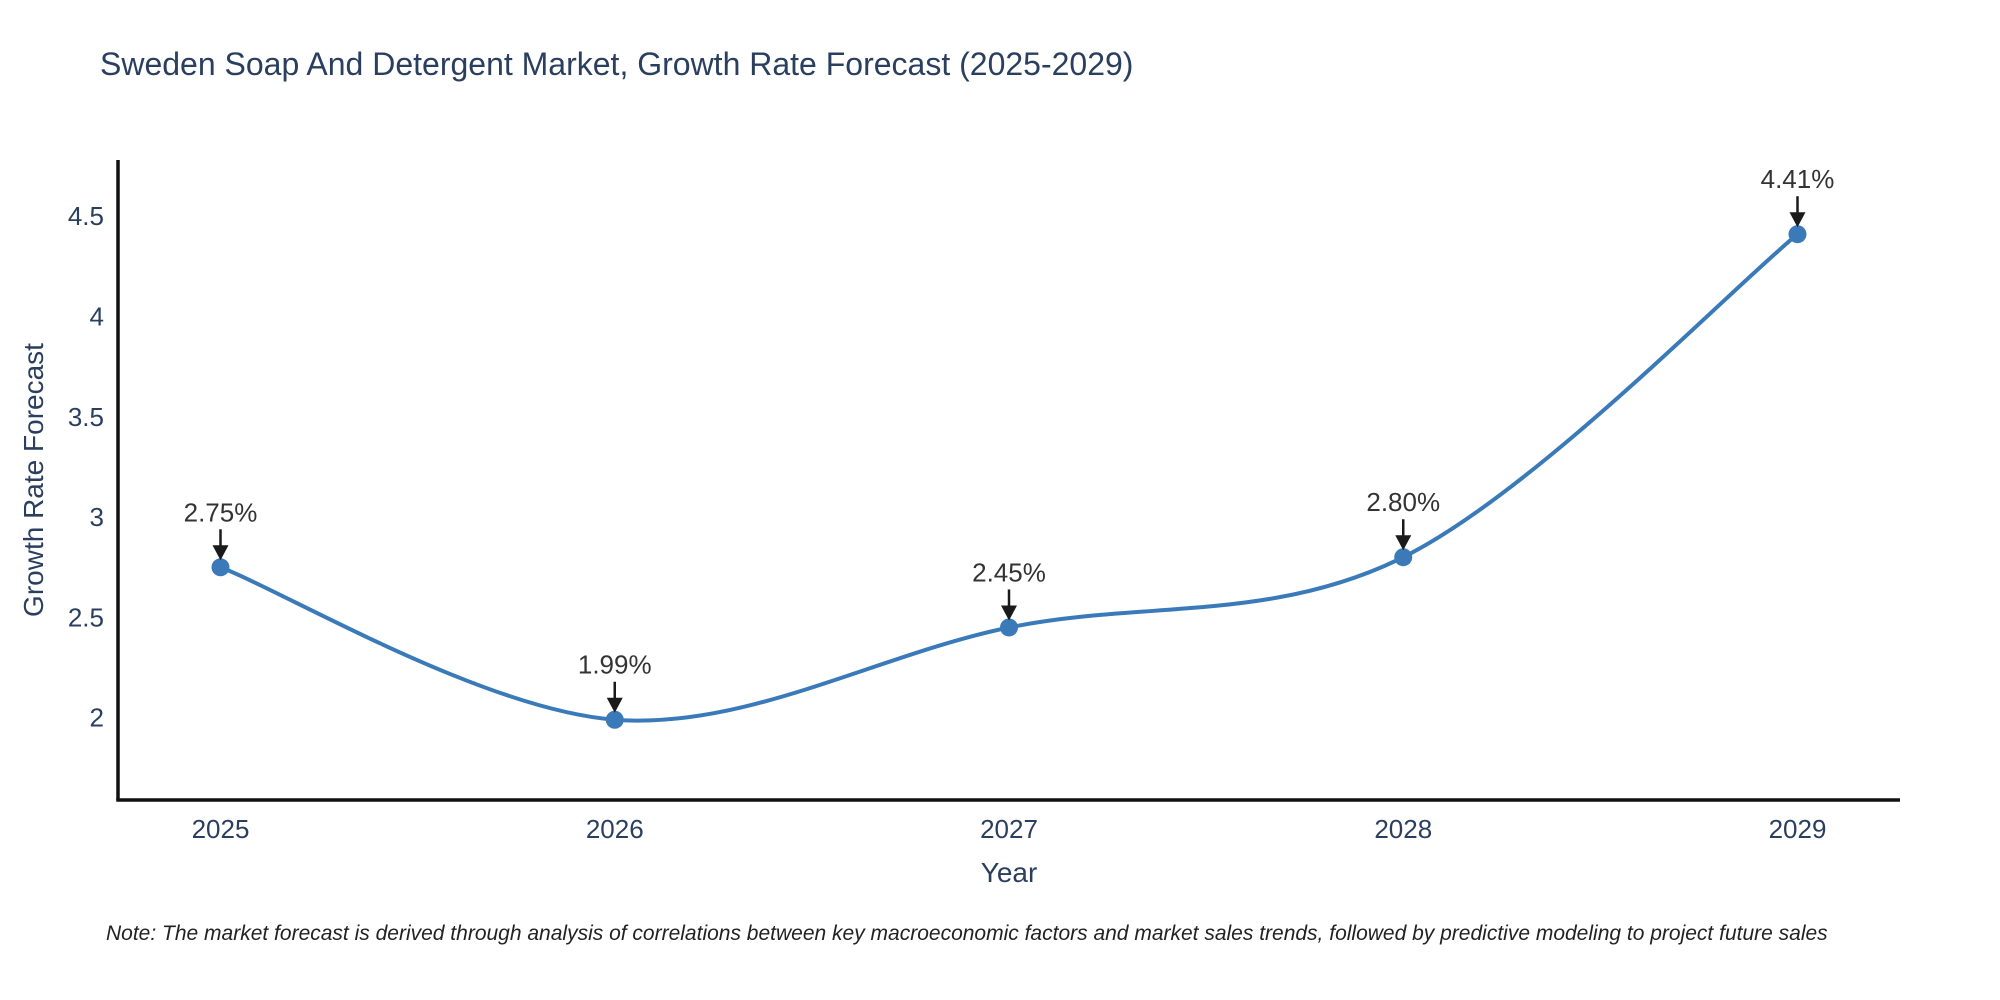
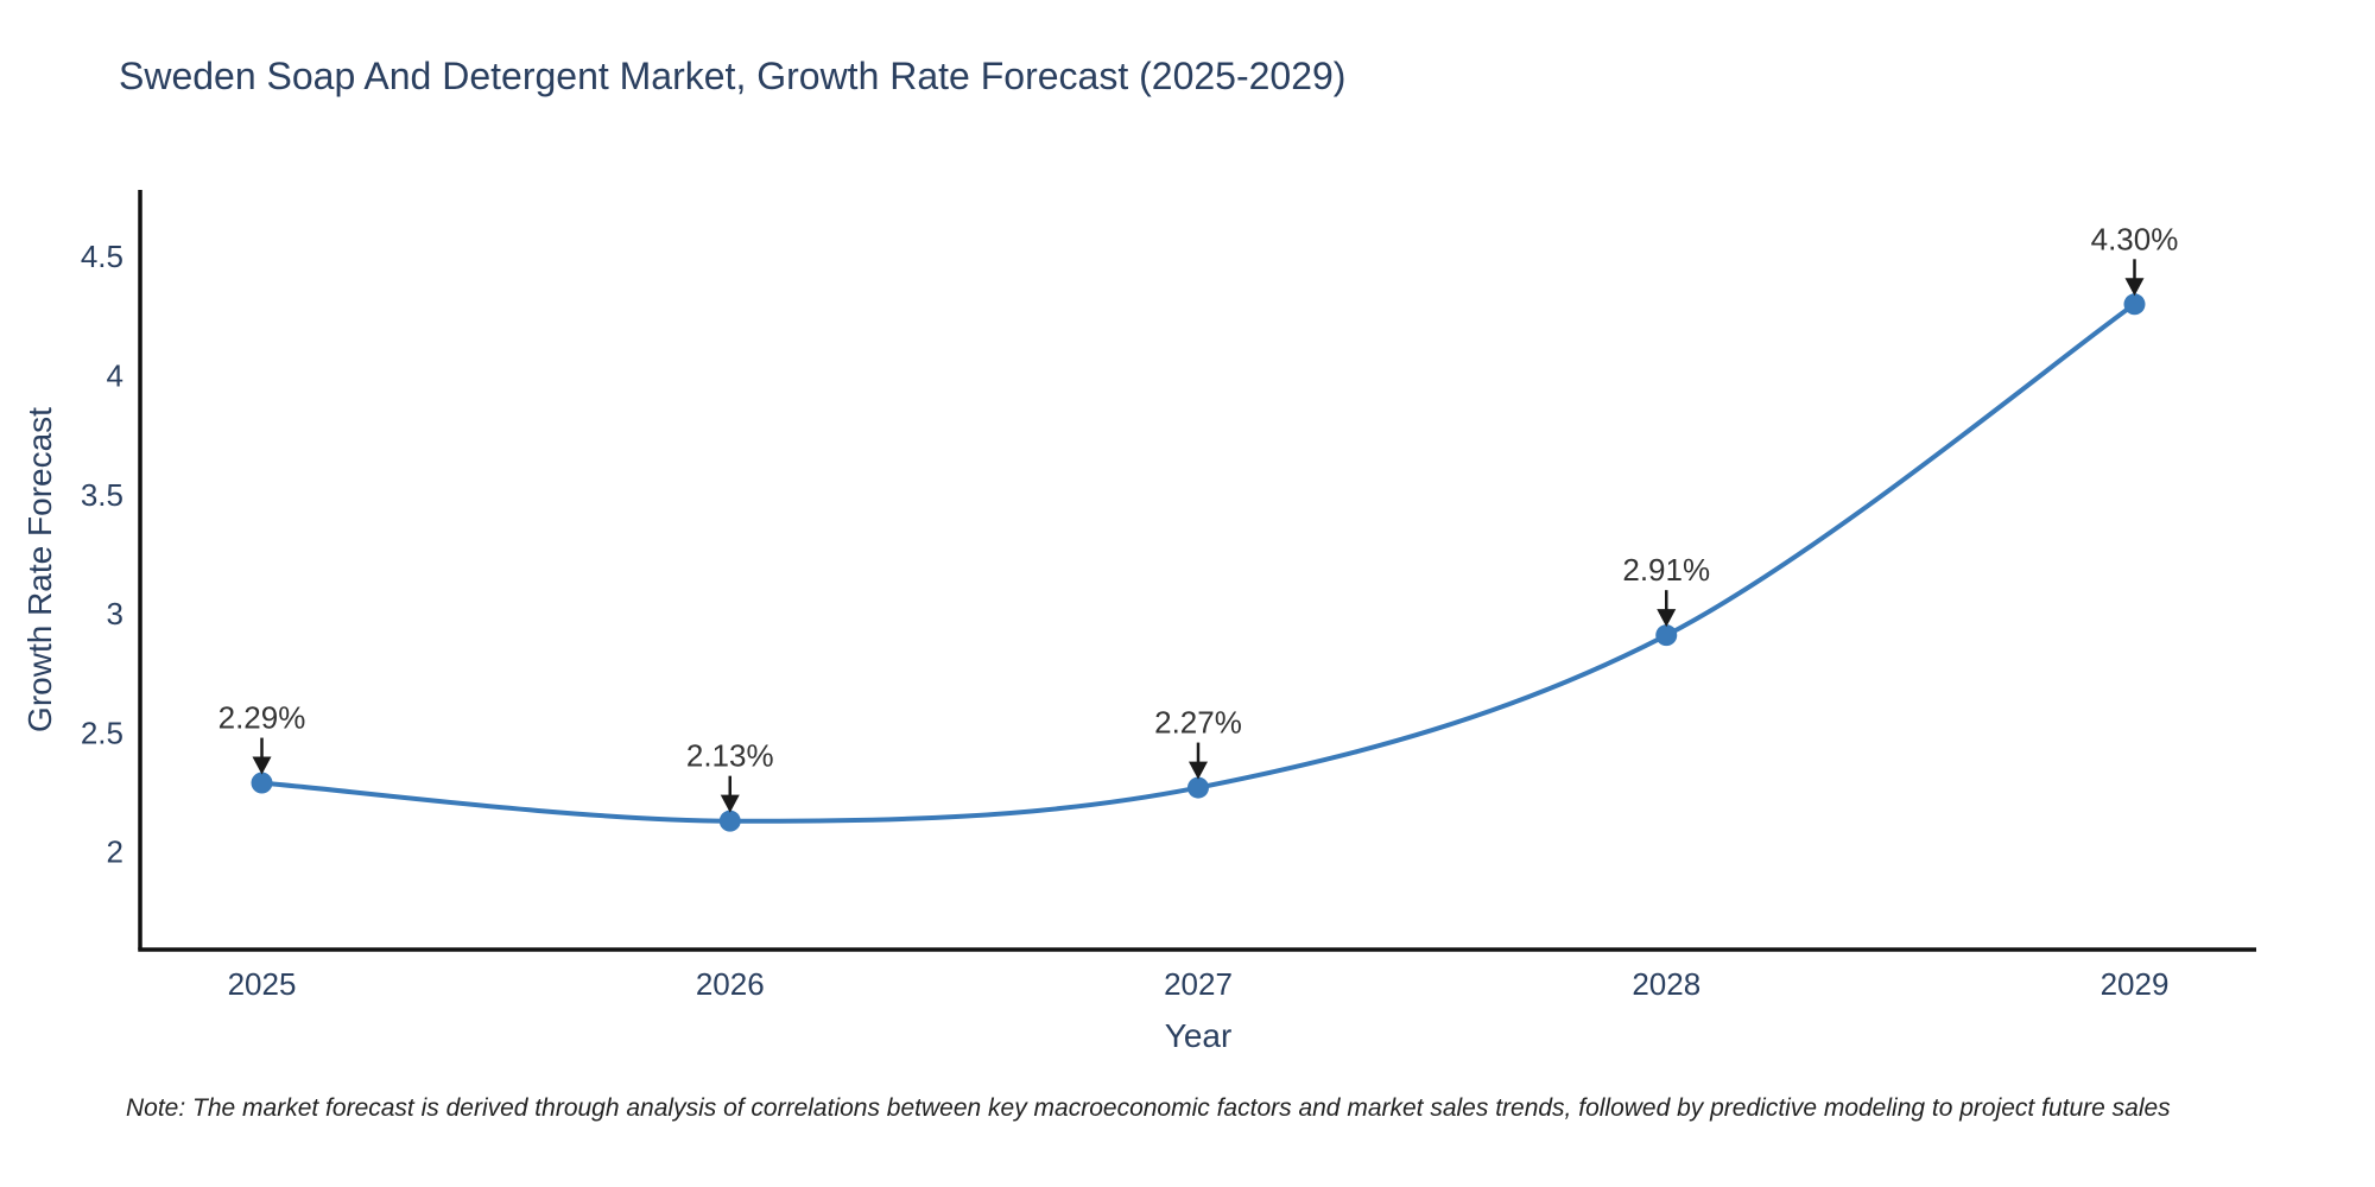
2025: 2.75% -> 2.29%
2026: 1.99% -> 2.13%
2027: 2.45% -> 2.27%
2028: 2.80% -> 2.91%
2029: 4.41% -> 4.30%
